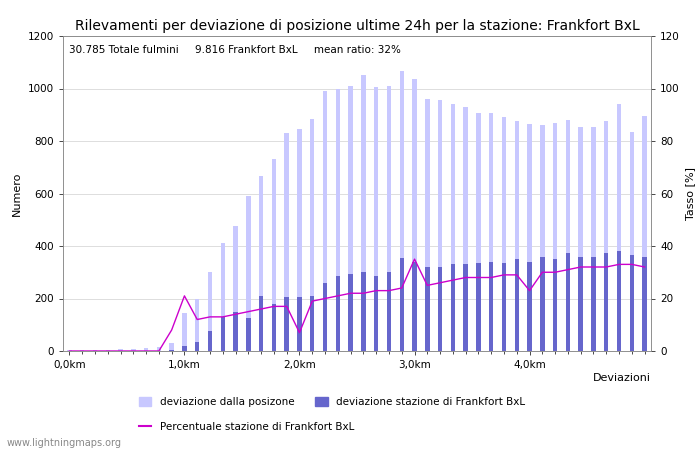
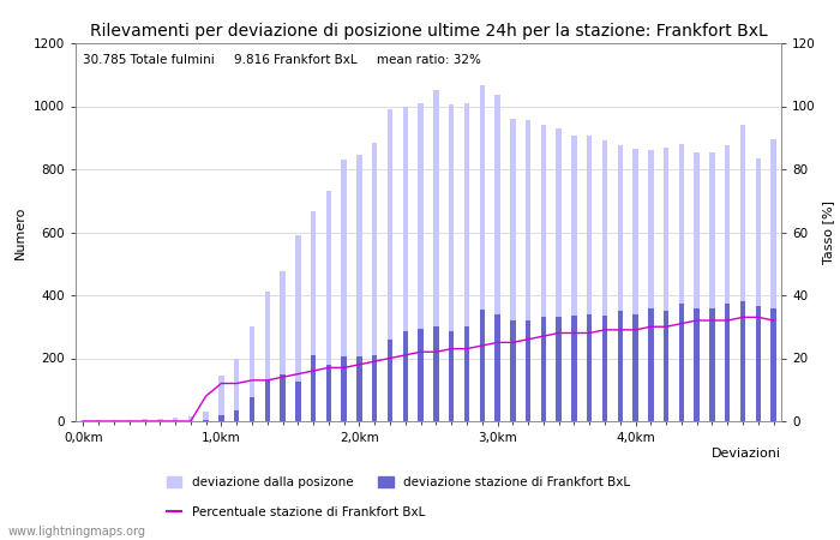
Percentuale stazione di Frankfort BxL/1,0km: 21 -> 12
Percentuale stazione di Frankfort BxL/2,0km: 7 -> 18
Percentuale stazione di Frankfort BxL/3,0km: 35 -> 25
Percentuale stazione di Frankfort BxL/4,0km: 23 -> 29
